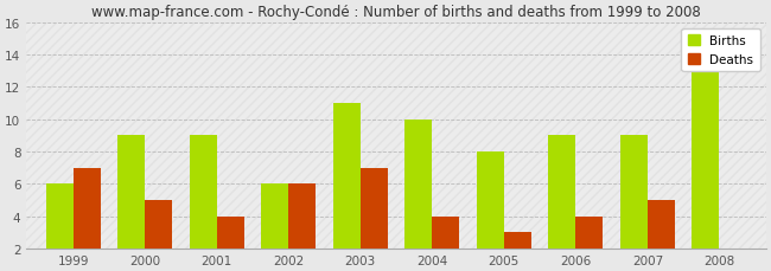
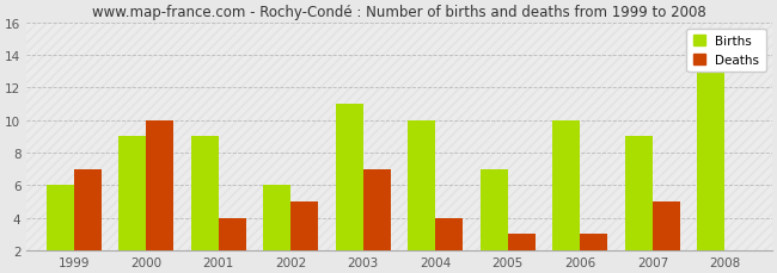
Deaths/2000: 5 -> 10
Deaths/2002: 6 -> 5
Births/2005: 8 -> 7
Births/2006: 9 -> 10
Deaths/2006: 4 -> 3
